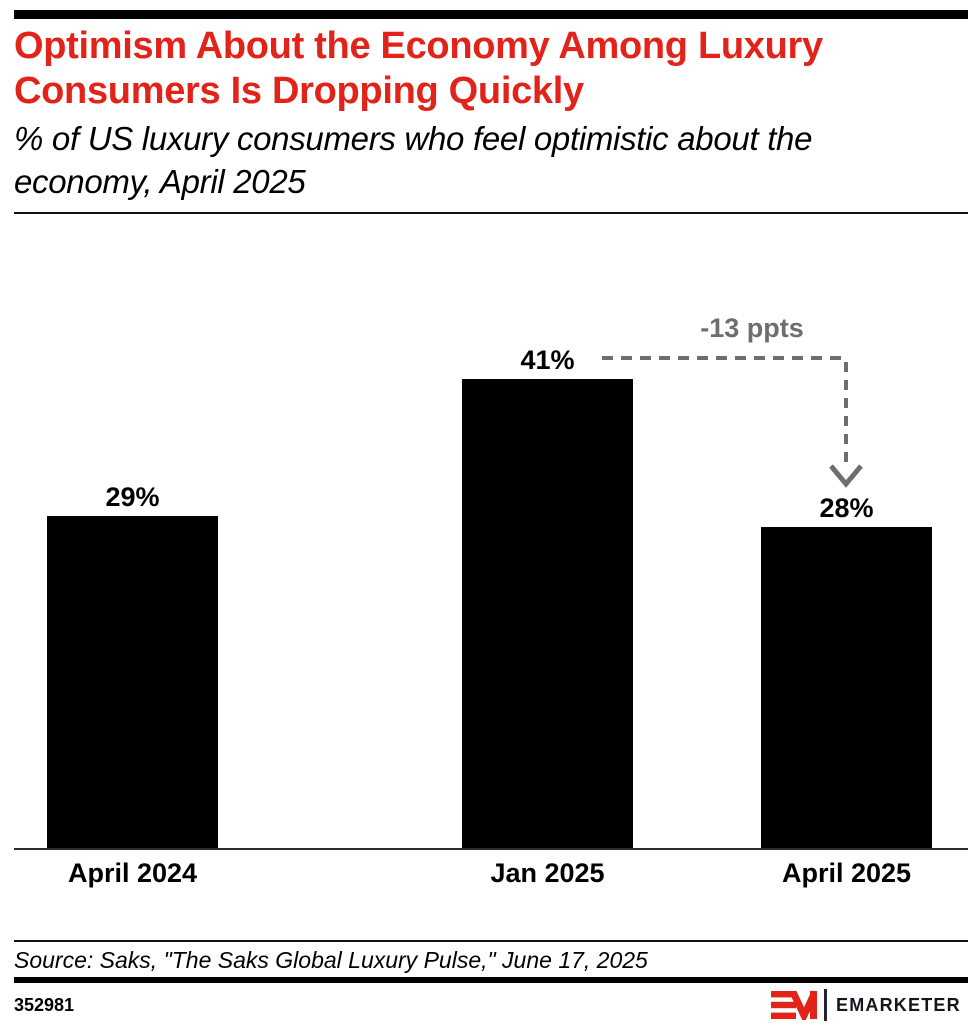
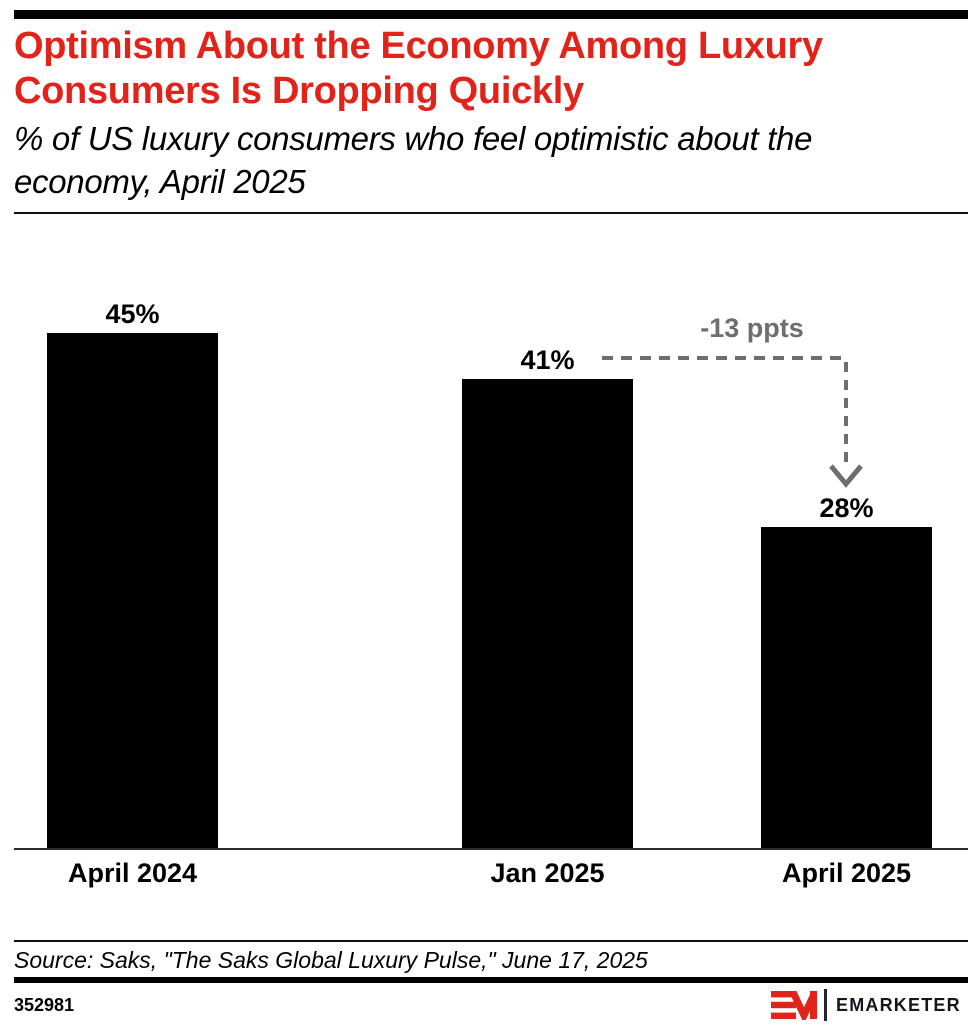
April 2024: 29% -> 45%
